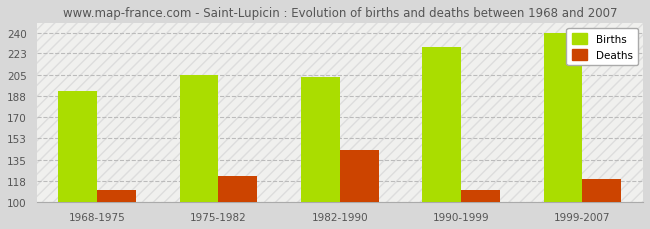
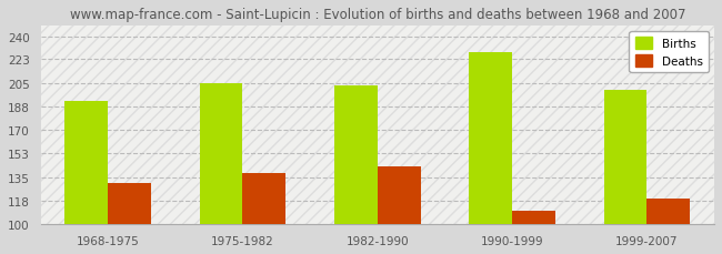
Deaths/1968-1975: 110 -> 131
Deaths/1975-1982: 122 -> 138
Births/1999-2007: 240 -> 200
